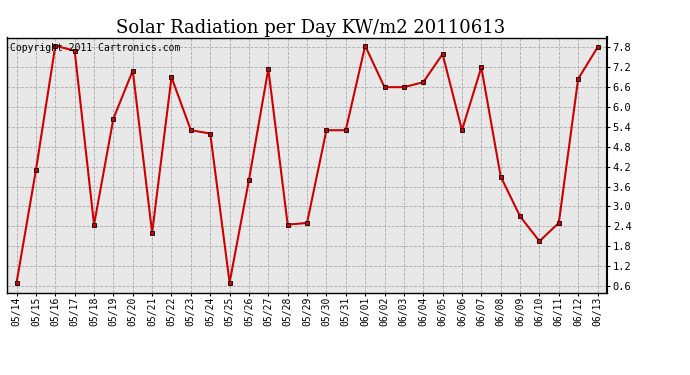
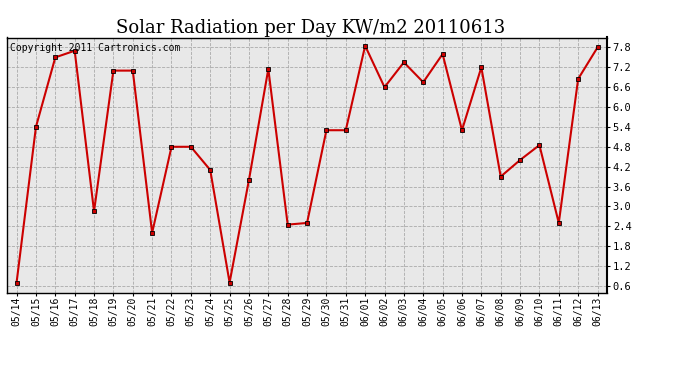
05/15: 4.10 -> 5.40
05/16: 7.85 -> 7.50
05/18: 2.45 -> 2.85
05/19: 5.65 -> 7.10
05/22: 6.90 -> 4.80
05/23: 5.30 -> 4.80
05/24: 5.20 -> 4.10
06/03: 6.60 -> 7.35
06/09: 2.70 -> 4.40
06/10: 1.95 -> 4.85
